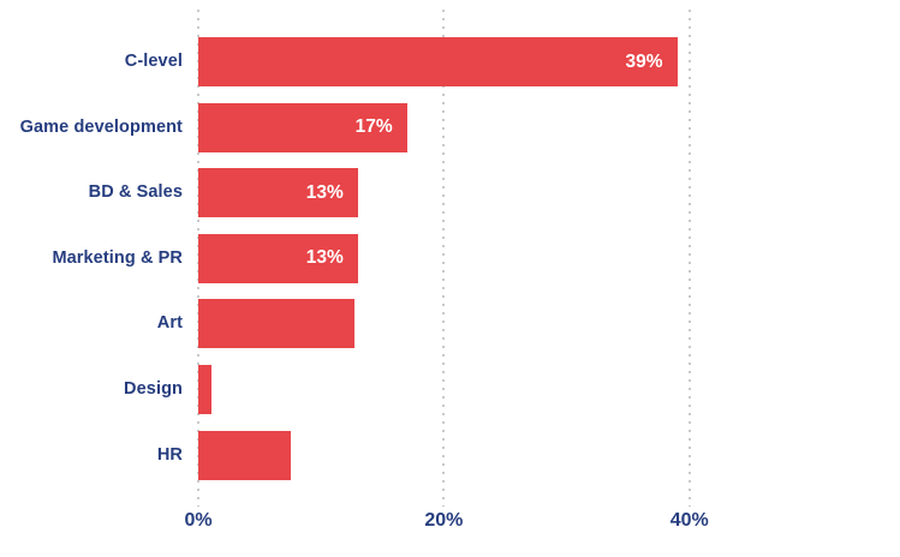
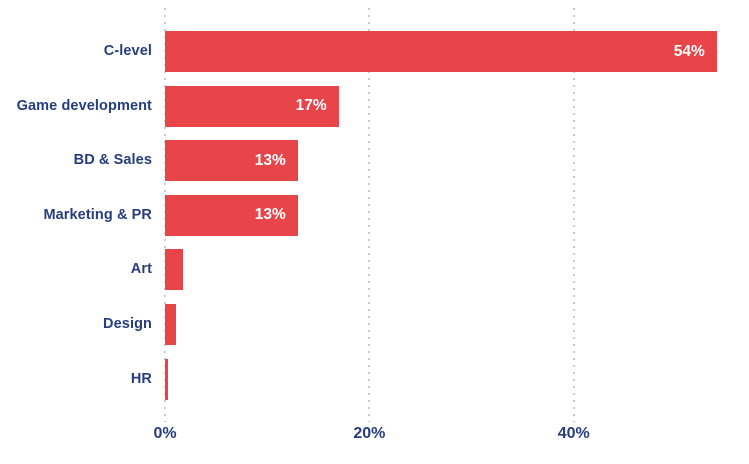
C-level: 39% -> 54%
Art: 12.7% -> 1.8%
HR: 7.5% -> 0.3%
